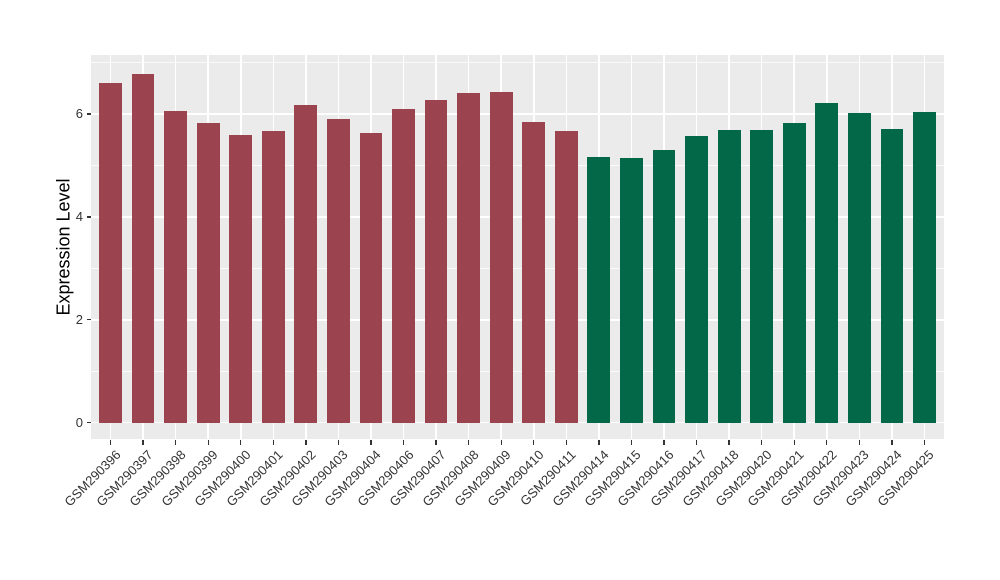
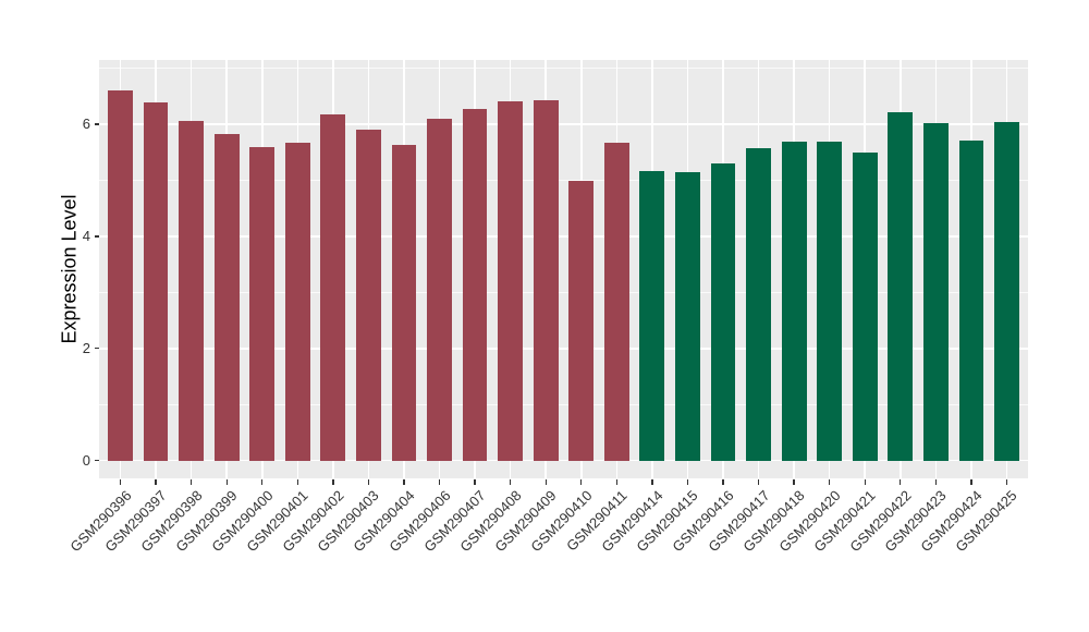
GSM290397: 6.8 -> 6.4
GSM290410: 5.8 -> 5.0
GSM290421: 5.8 -> 5.5
